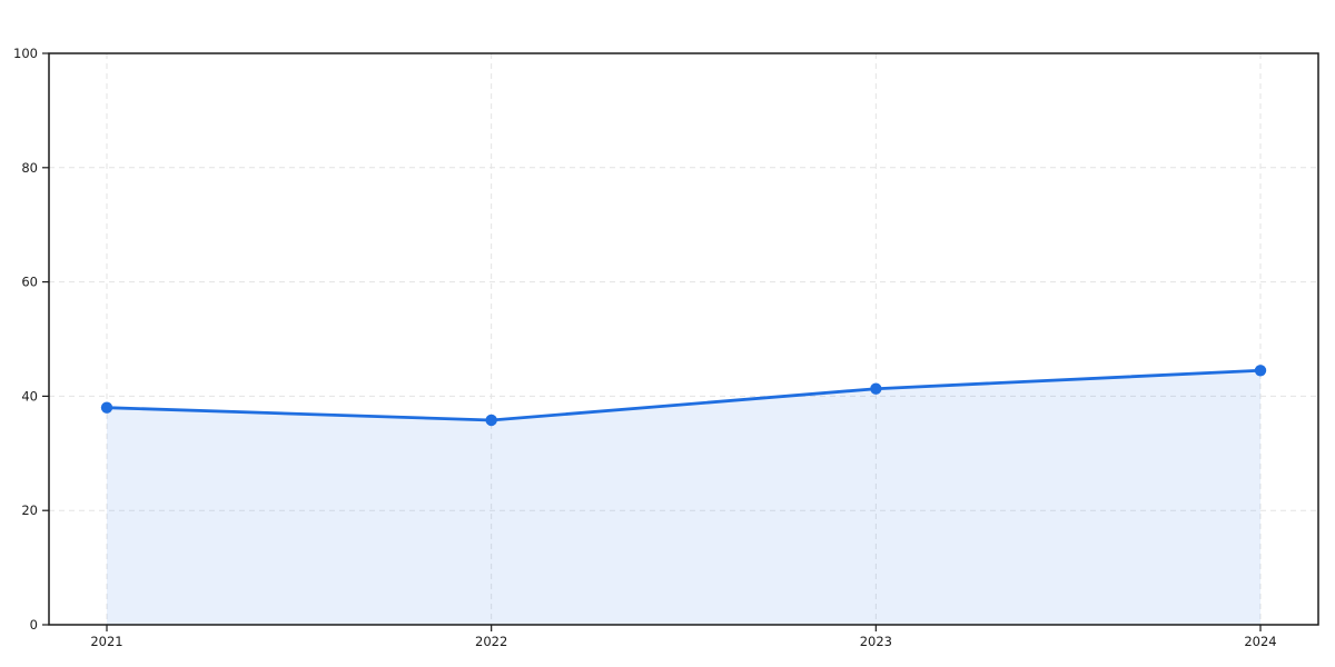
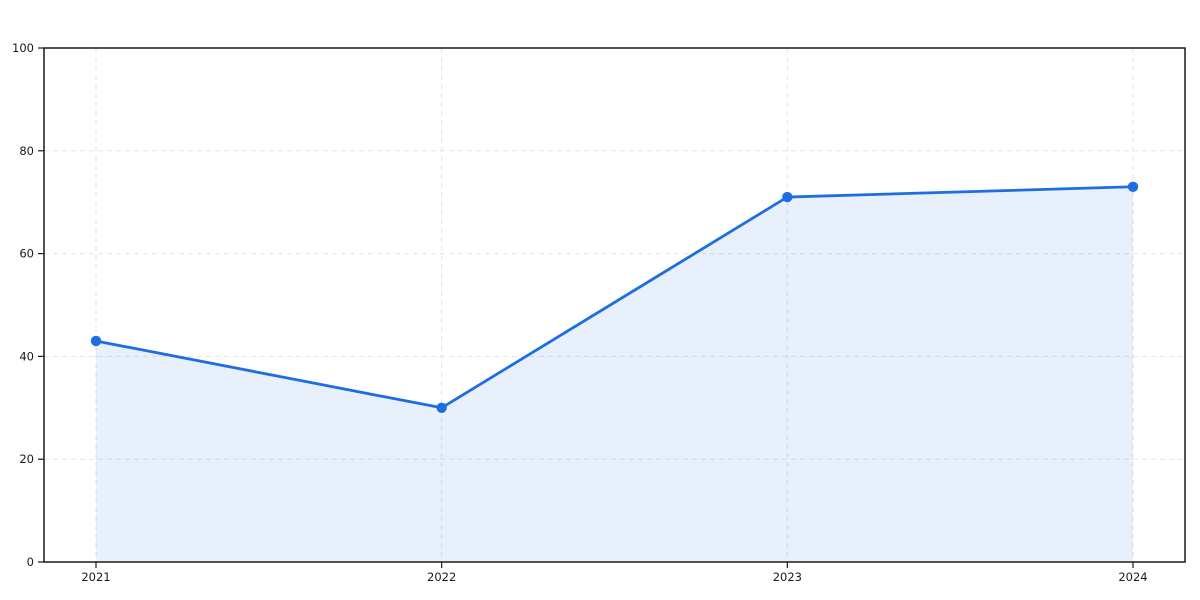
2021: 38 -> 43
2022: 36 -> 30
2023: 41 -> 71
2024: 44 -> 73
